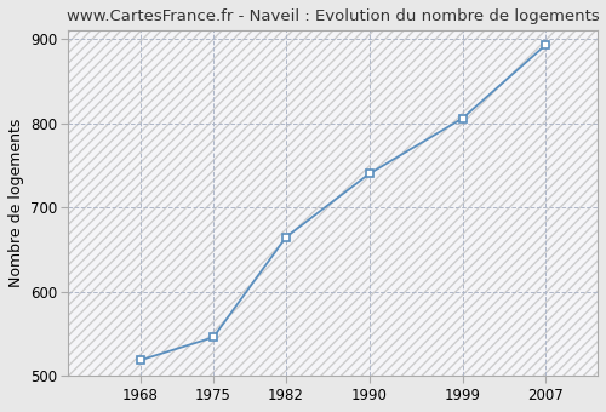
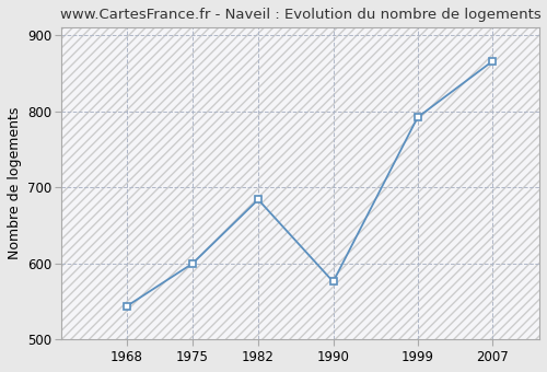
1968: 519 -> 544
1975: 546 -> 600
1982: 665 -> 684
1990: 740 -> 576
1999: 806 -> 792
2007: 893 -> 866
